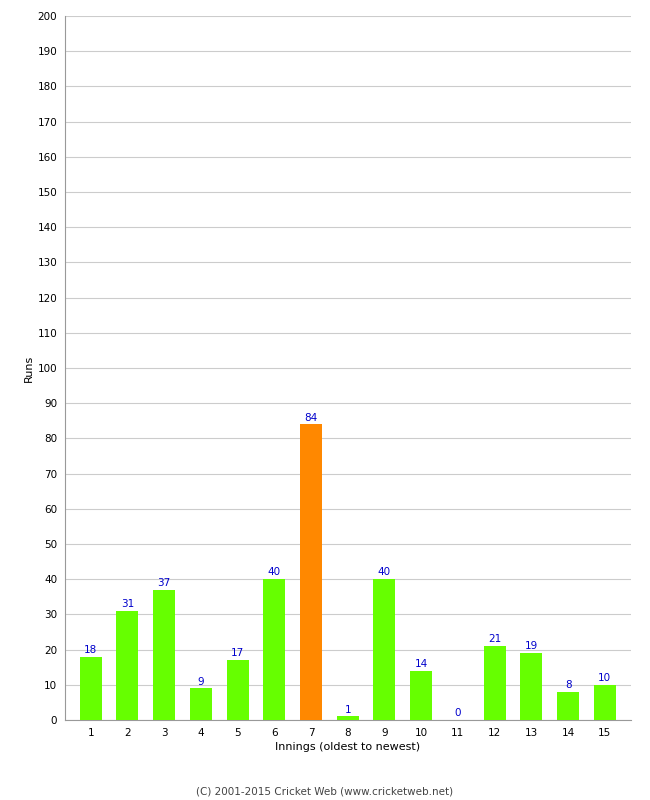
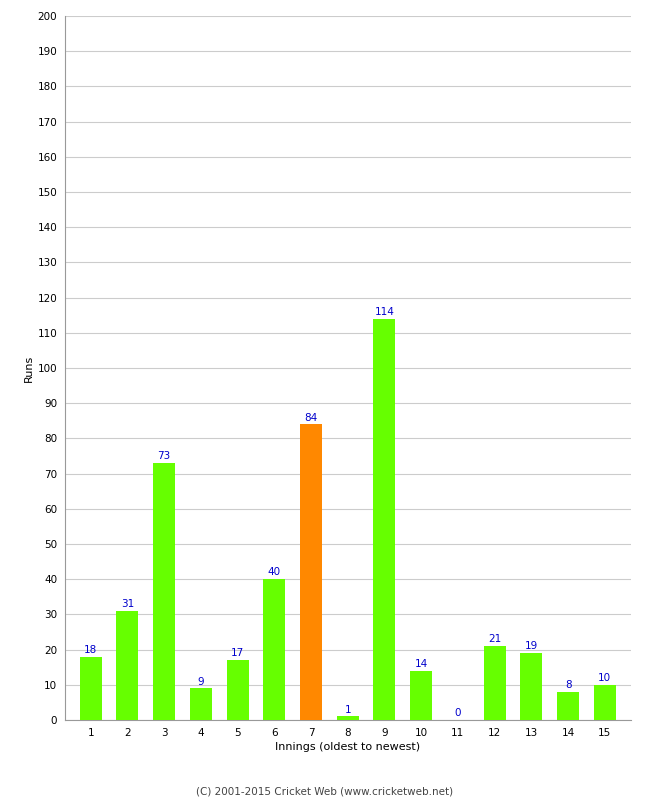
3: 37 -> 73
9: 40 -> 114
